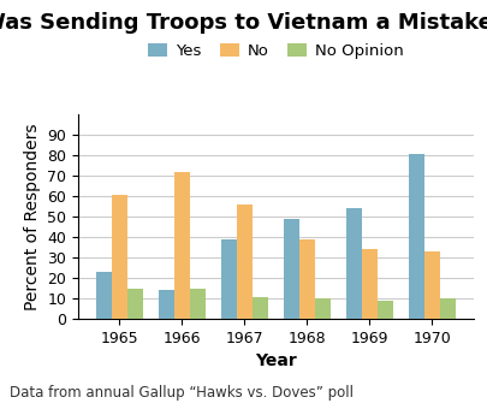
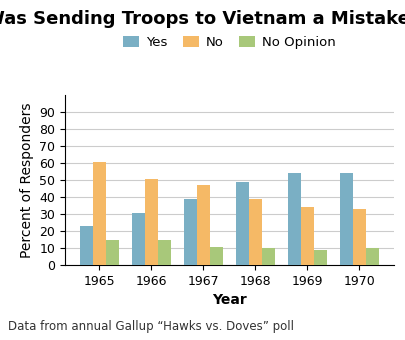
Yes/1966: 14 -> 31
No/1966: 72 -> 51
No/1967: 56 -> 47
Yes/1970: 81 -> 54
